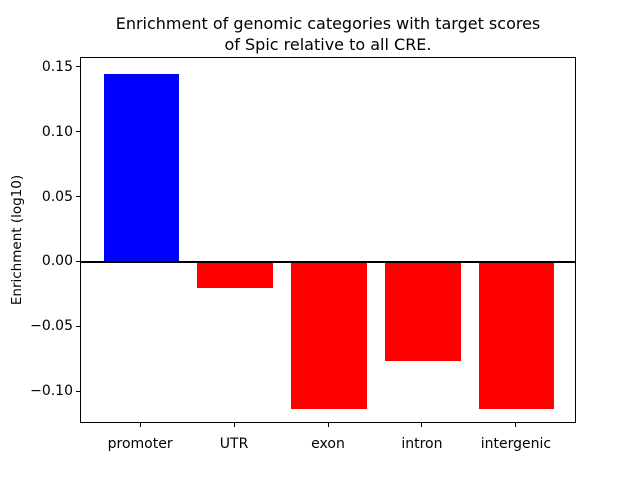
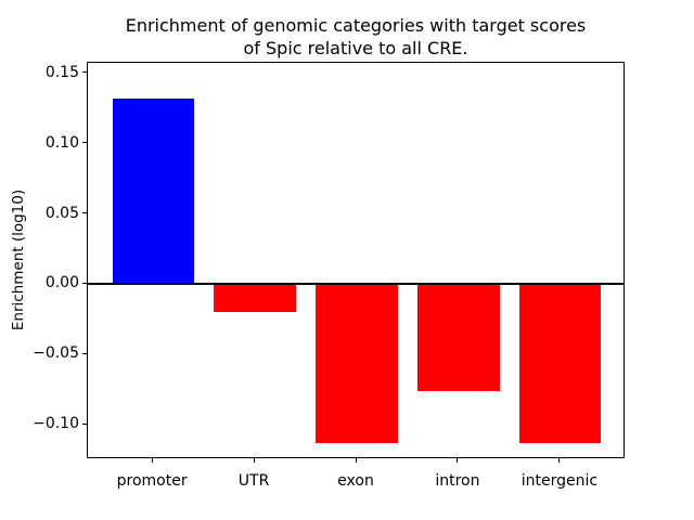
promoter: 0.145 -> 0.132
